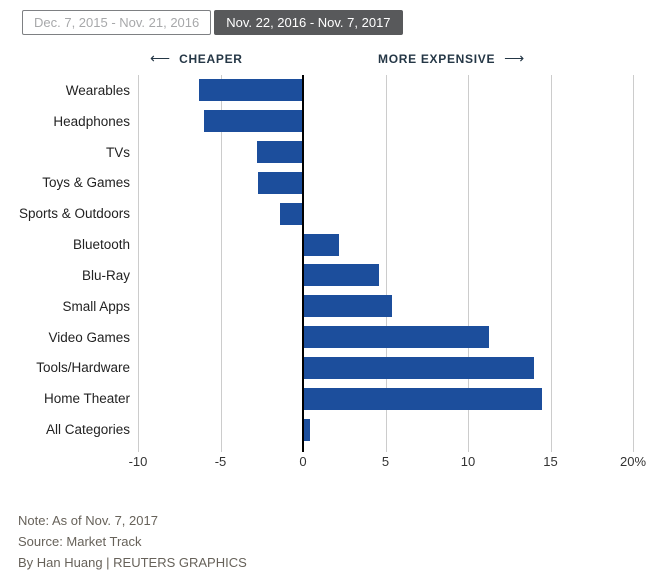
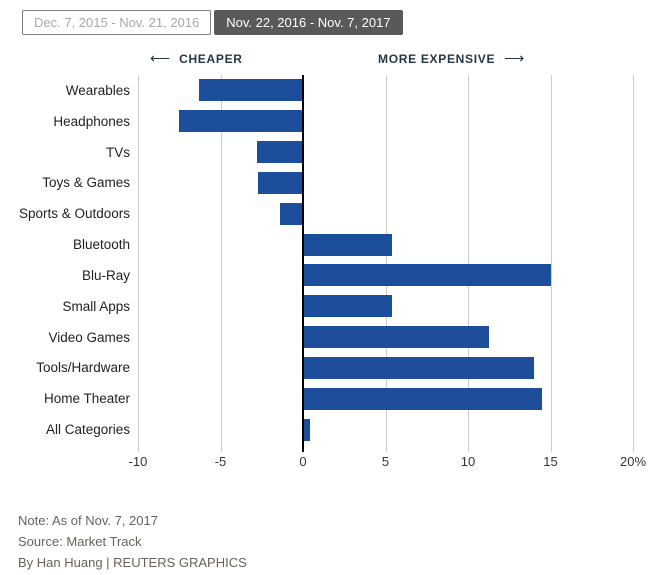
Headphones: -6.0% -> -7.5%
Bluetooth: 2.2% -> 5.4%
Blu-Ray: 4.6% -> 15.0%
